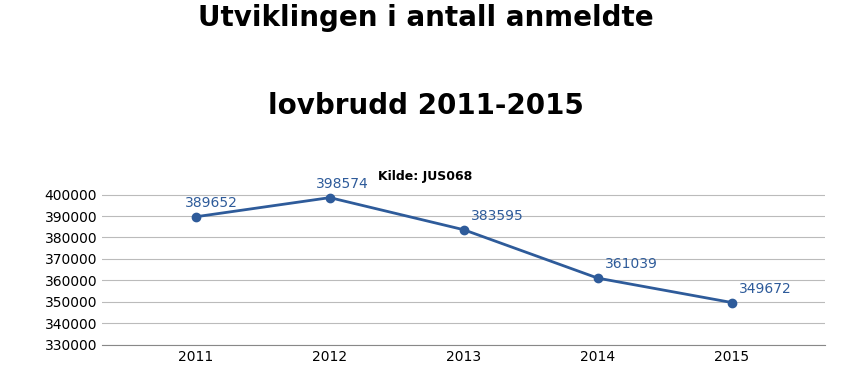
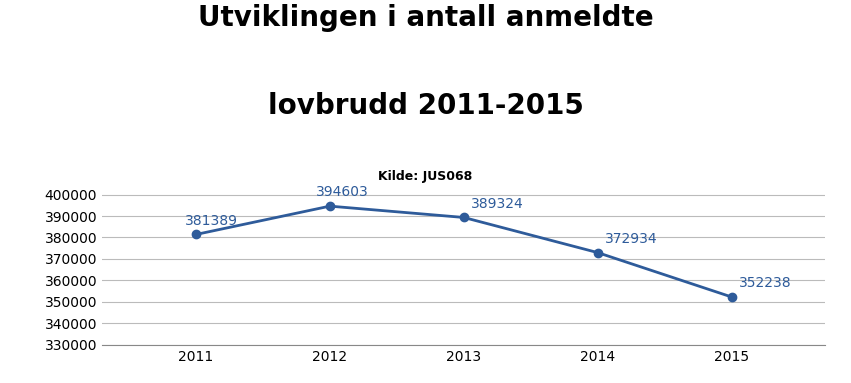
2011: 389652 -> 381389
2012: 398574 -> 394603
2013: 383595 -> 389324
2014: 361039 -> 372934
2015: 349672 -> 352238
